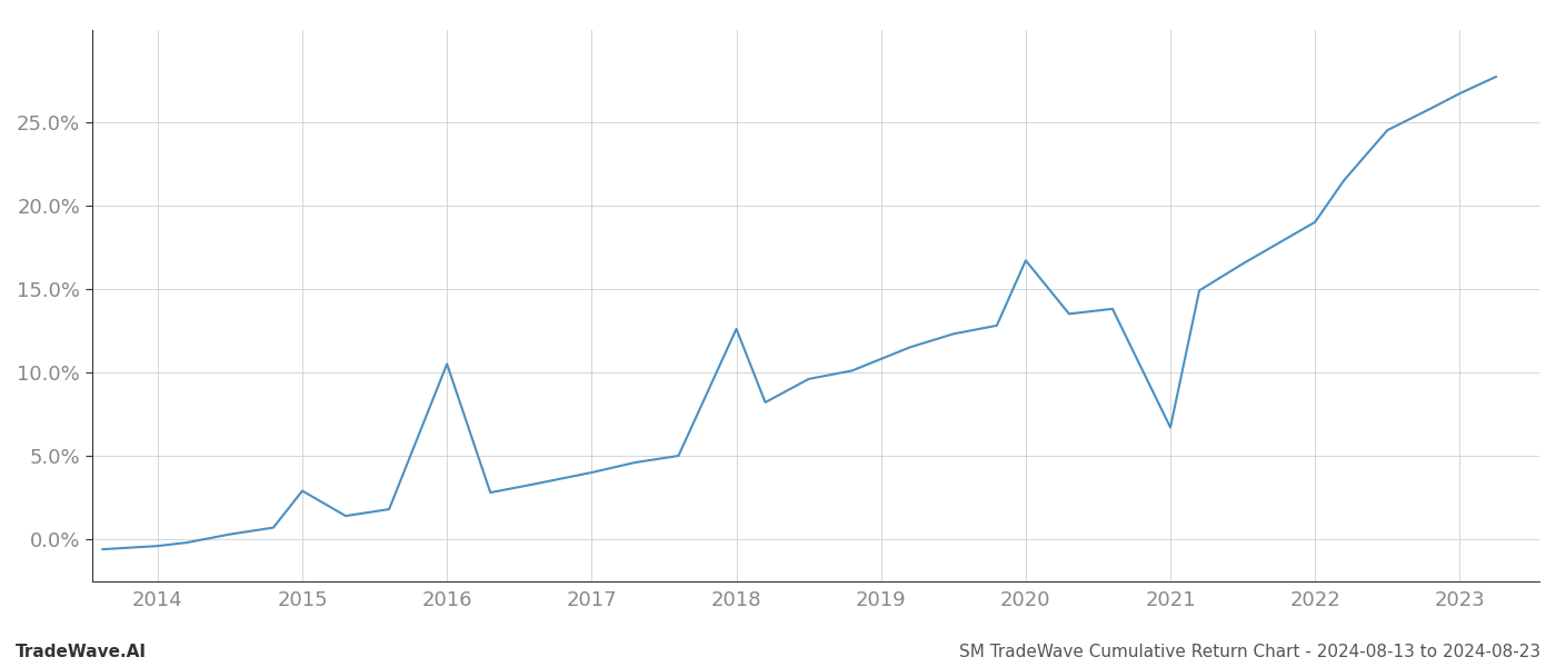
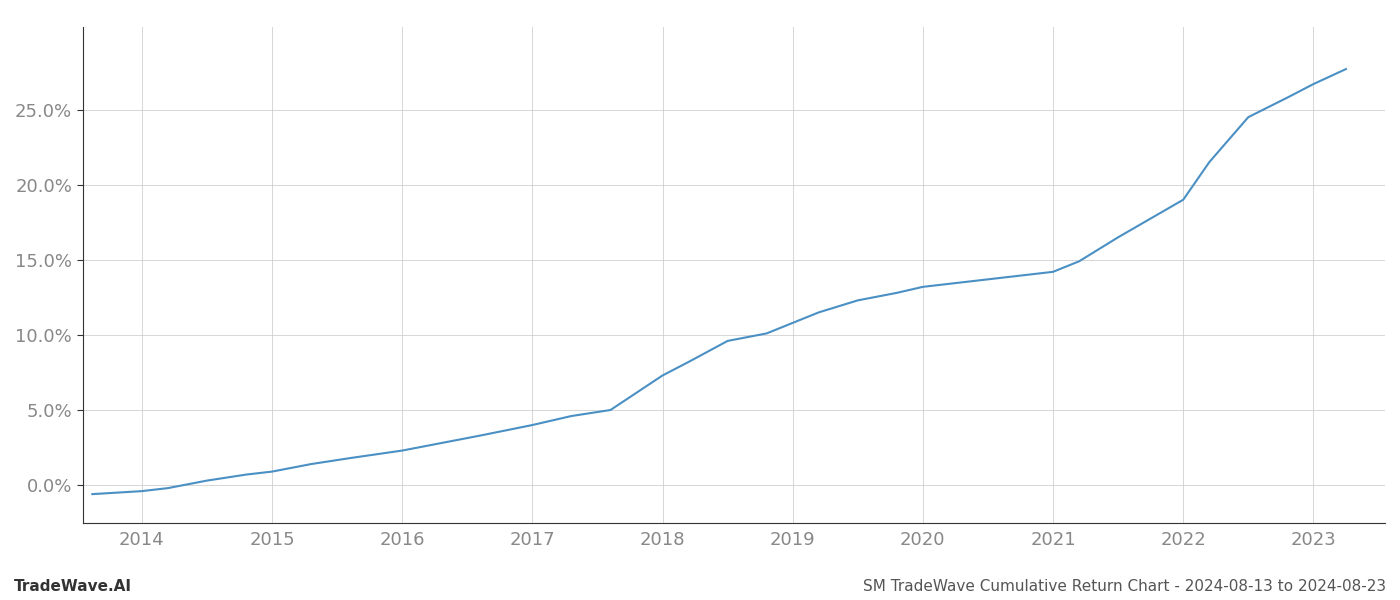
2015: 2.9% -> 0.9%
2016: 10.5% -> 2.3%
2018: 12.6% -> 7.3%
2020: 16.7% -> 13.2%
2021: 6.7% -> 14.2%
